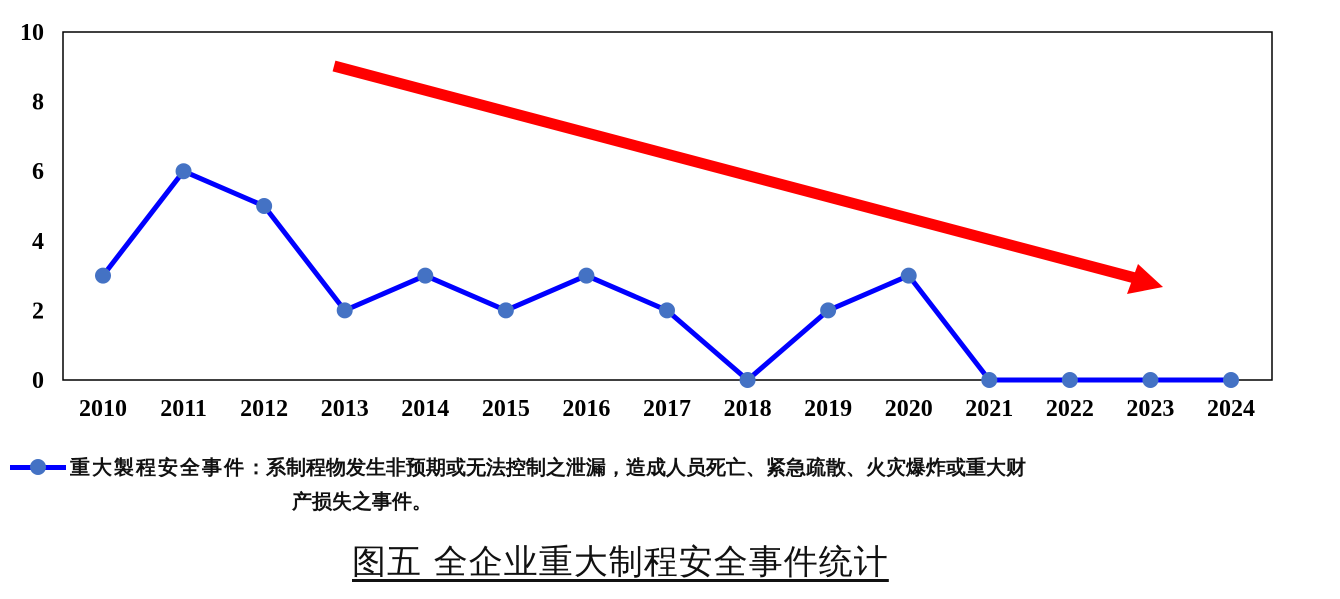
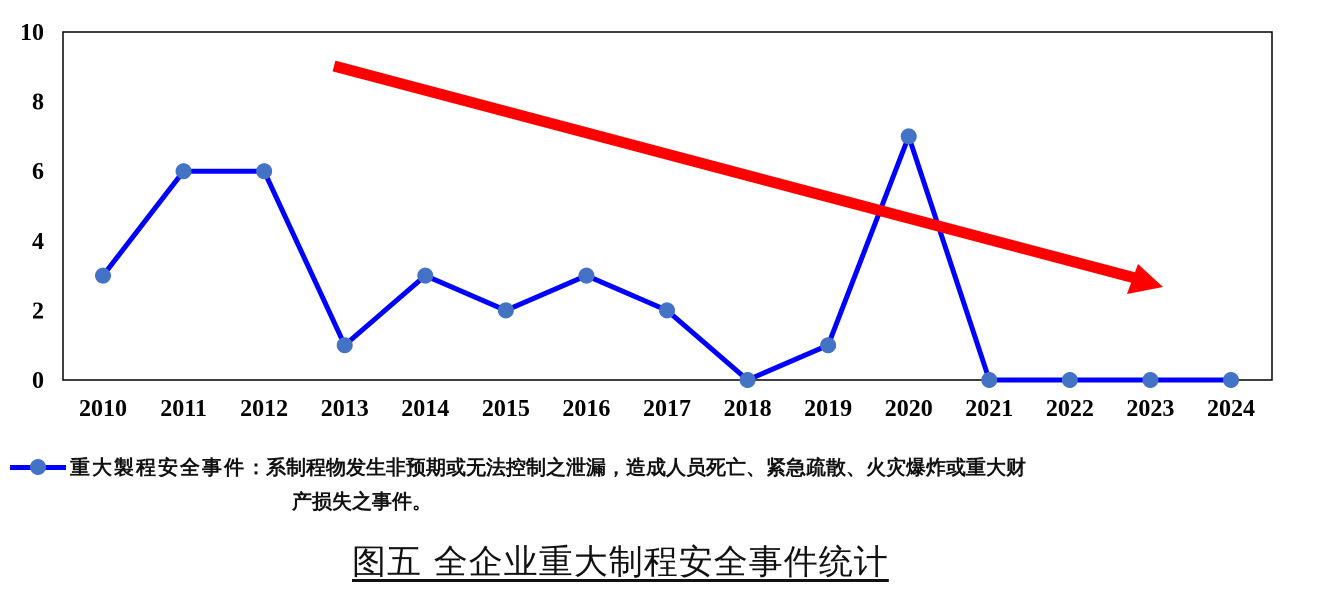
2012: 5 -> 6
2013: 2 -> 1
2019: 2 -> 1
2020: 3 -> 7
